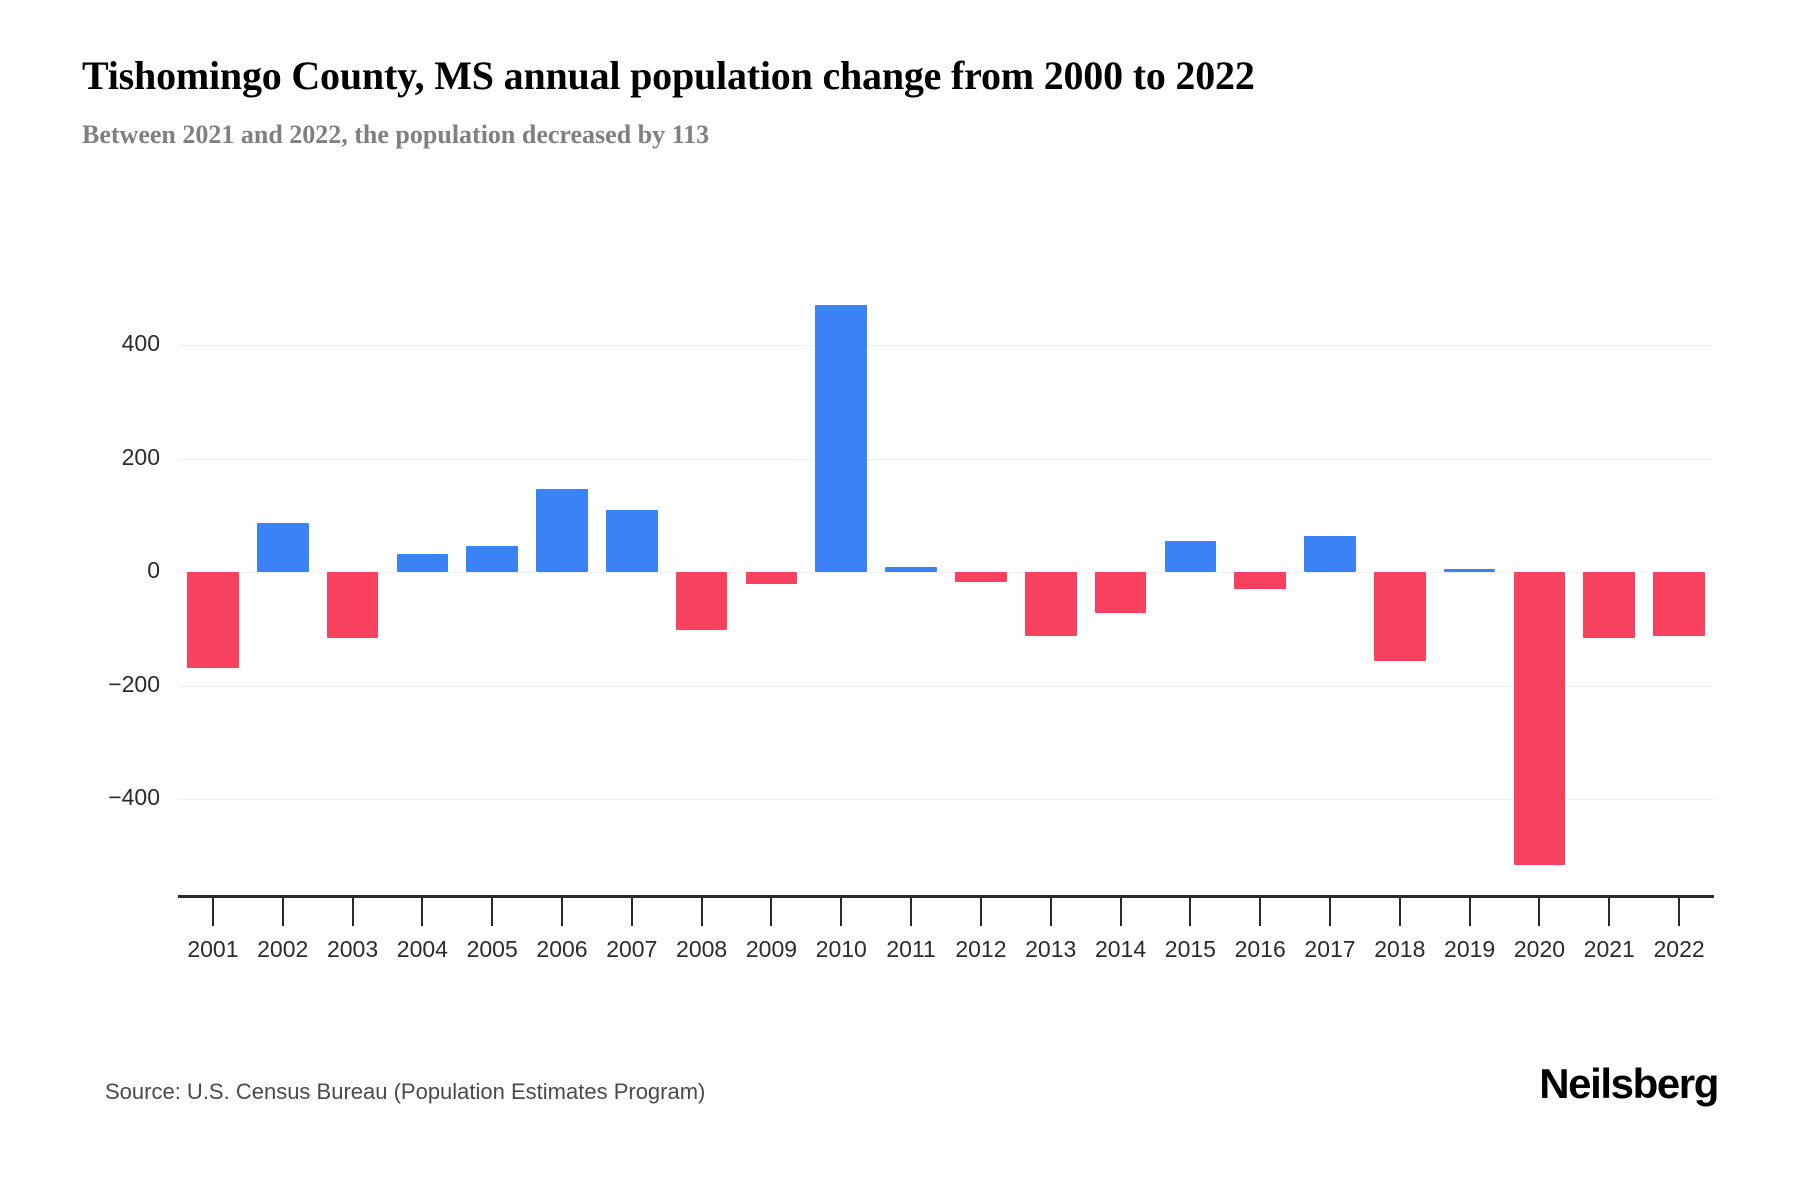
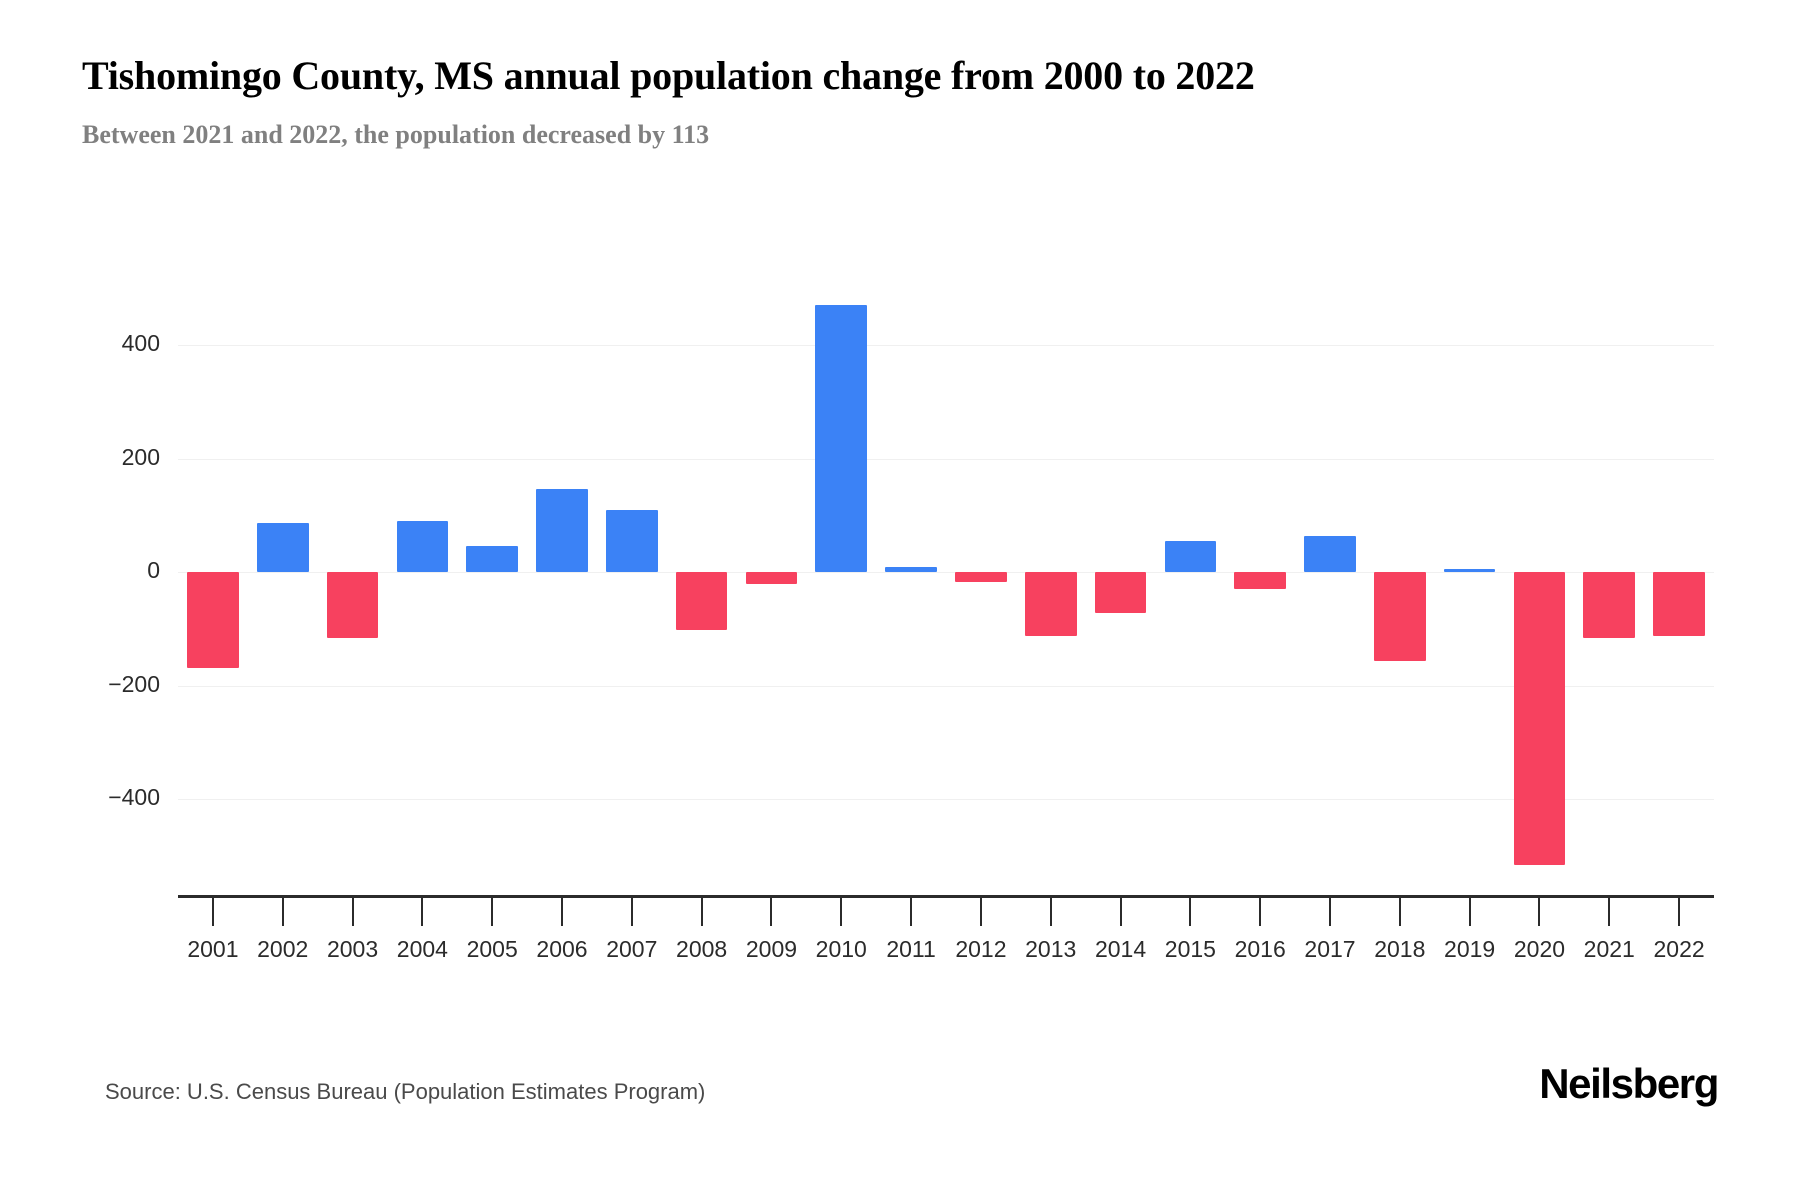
2004: 30 -> 90
